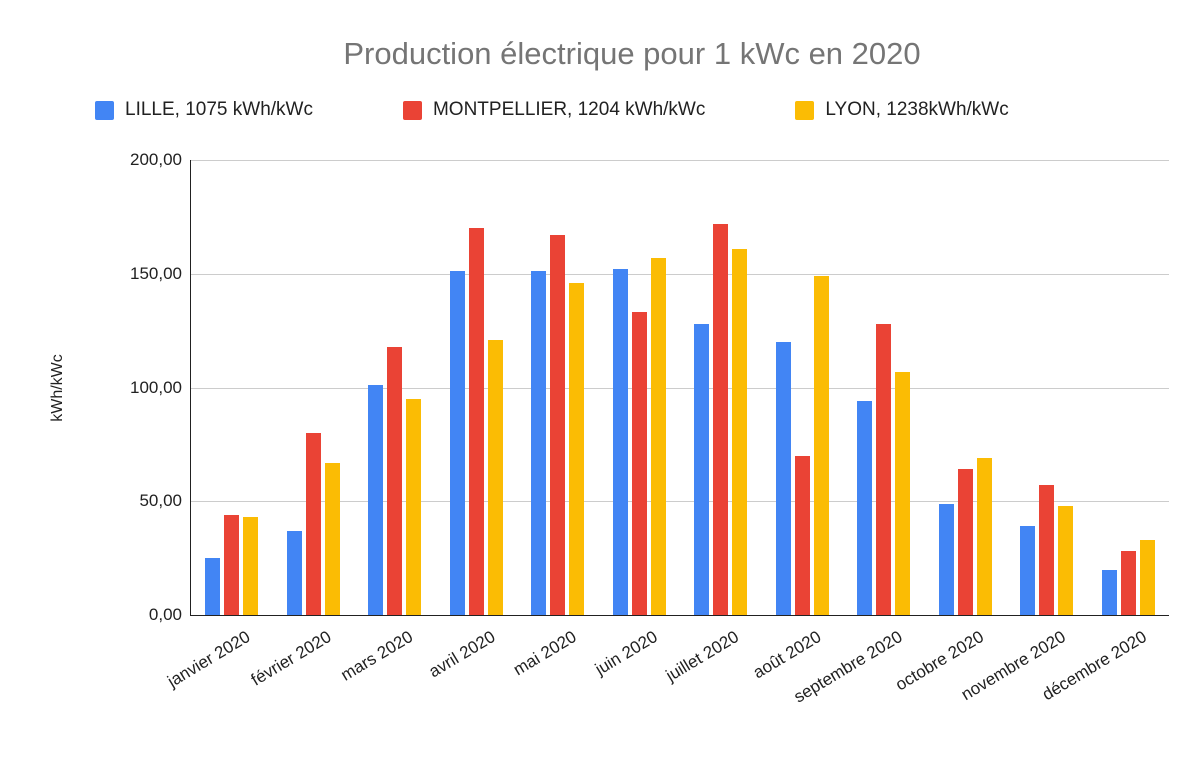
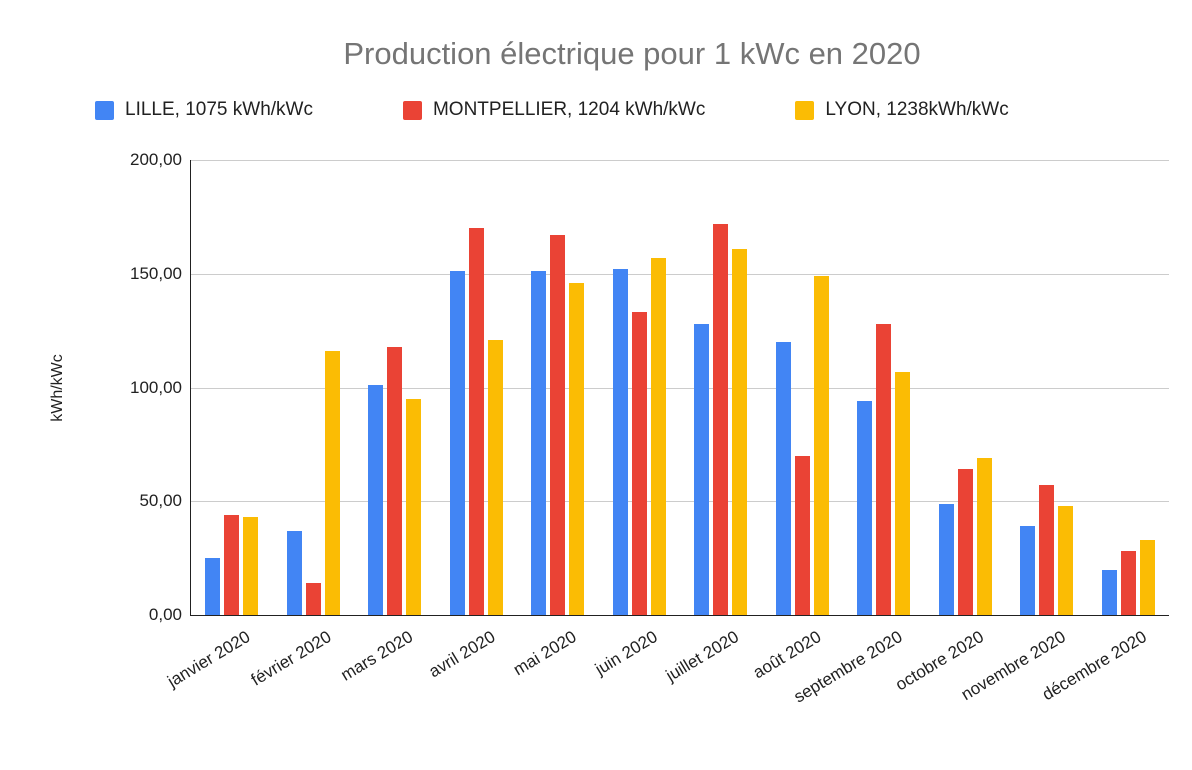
MONTPELLIER, 1204 kWh/kWc/février 2020: 80 -> 14
LYON, 1238kWh/kWc/février 2020: 67 -> 116
